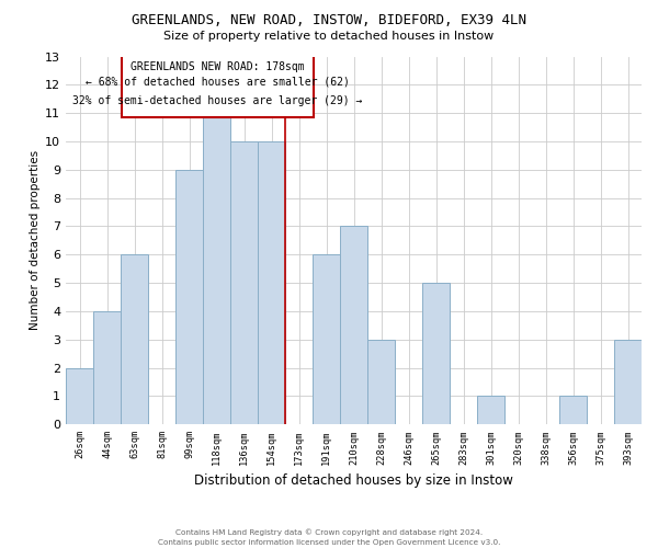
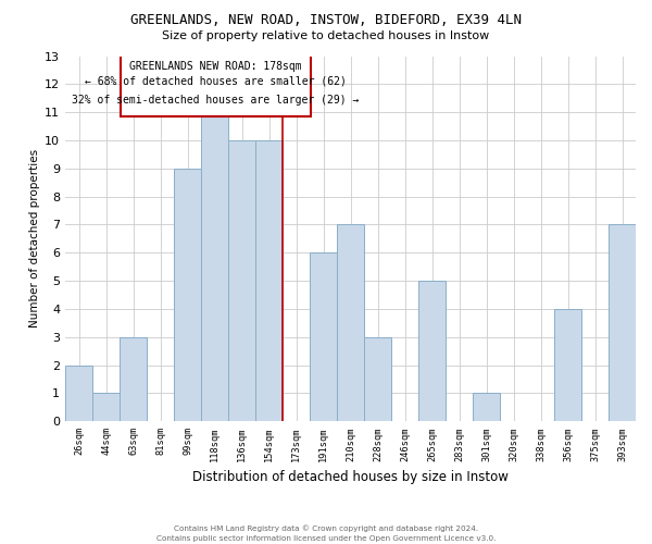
44sqm: 4 -> 1
63sqm: 6 -> 3
356sqm: 1 -> 4
393sqm: 3 -> 7
